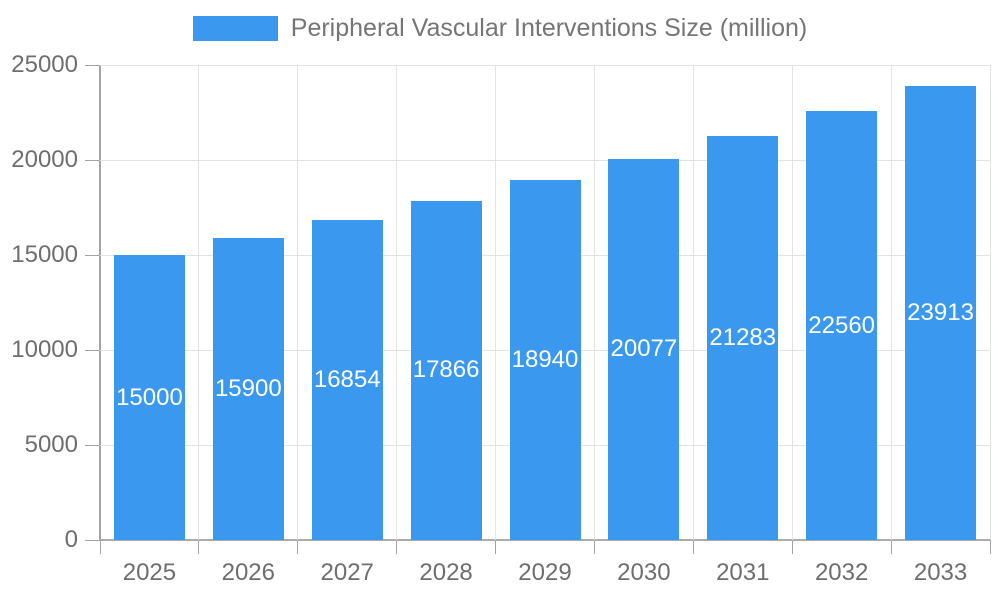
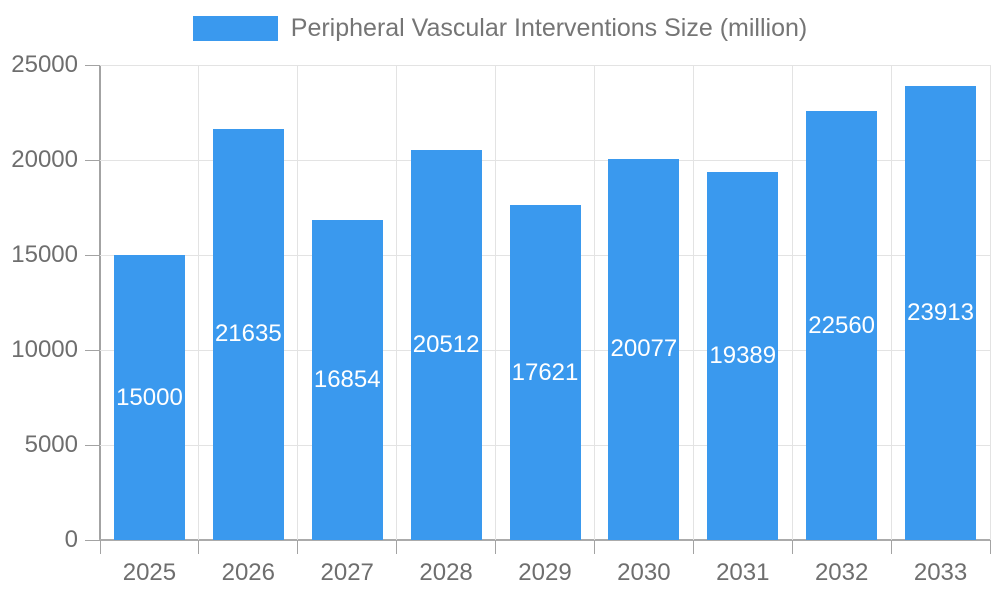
2026: 15900 -> 21635
2028: 17866 -> 20512
2029: 18940 -> 17621
2031: 21283 -> 19389
